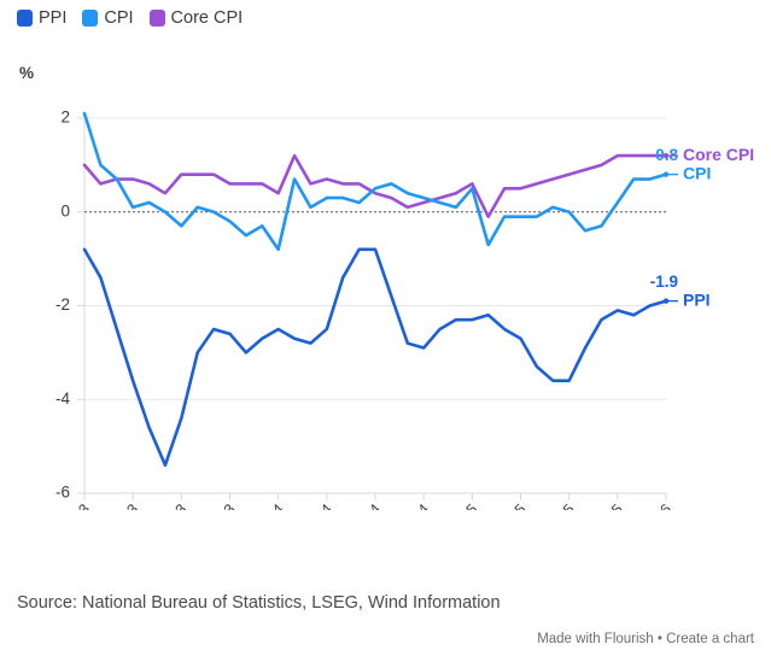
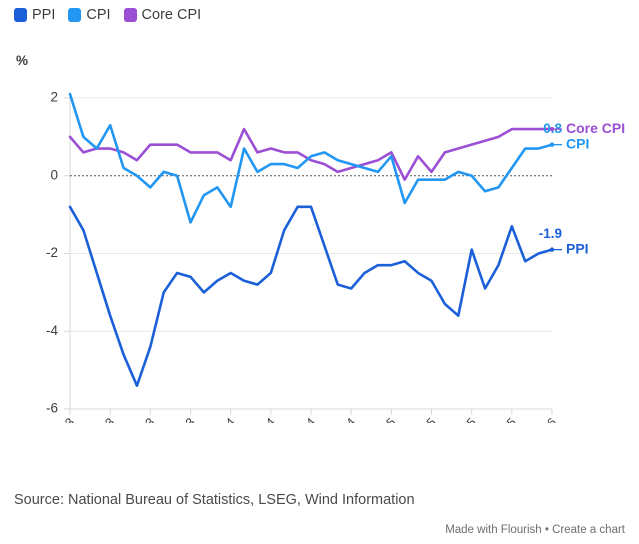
CPI/Apr 2023: 0.1 -> 1.3
CPI/Oct 2023: -0.2 -> -1.2
Core CPI/Apr 2025: 0.5 -> 0.1
PPI/Jul 2025: -3.6 -> -1.9
PPI/Oct 2025: -2.1 -> -1.3
